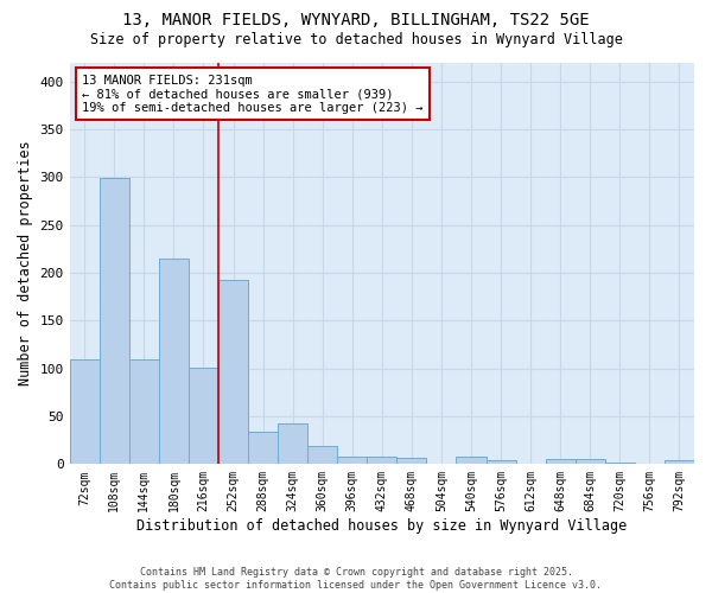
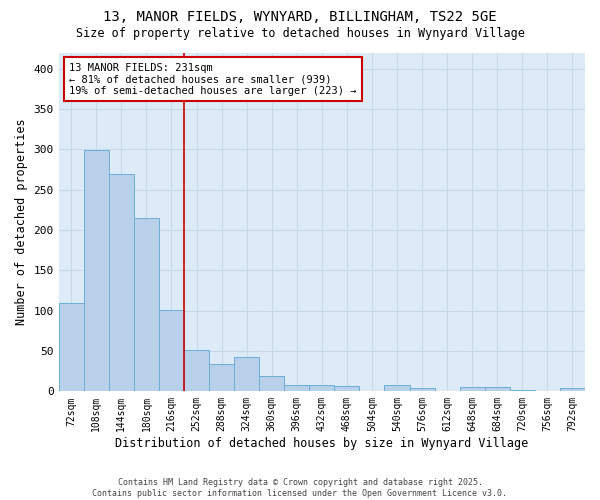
144sqm: 110 -> 270
252sqm: 192 -> 51
